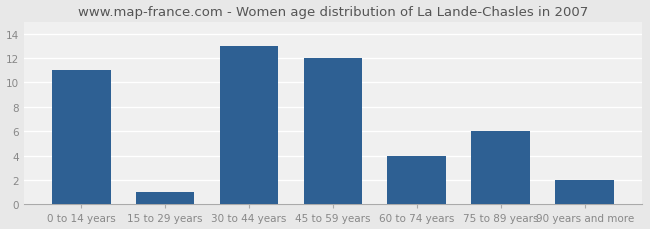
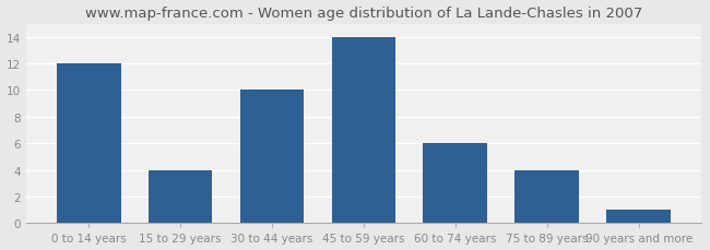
0 to 14 years: 11 -> 12
15 to 29 years: 1 -> 4
30 to 44 years: 13 -> 10
45 to 59 years: 12 -> 14
60 to 74 years: 4 -> 6
75 to 89 years: 6 -> 4
90 years and more: 2 -> 1
